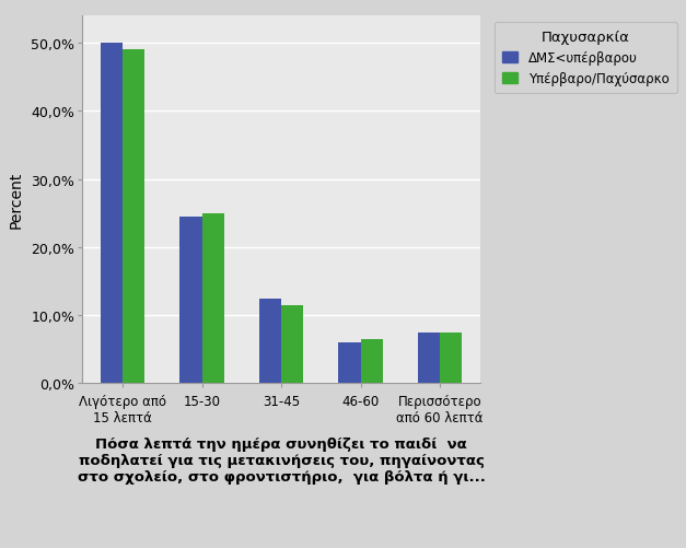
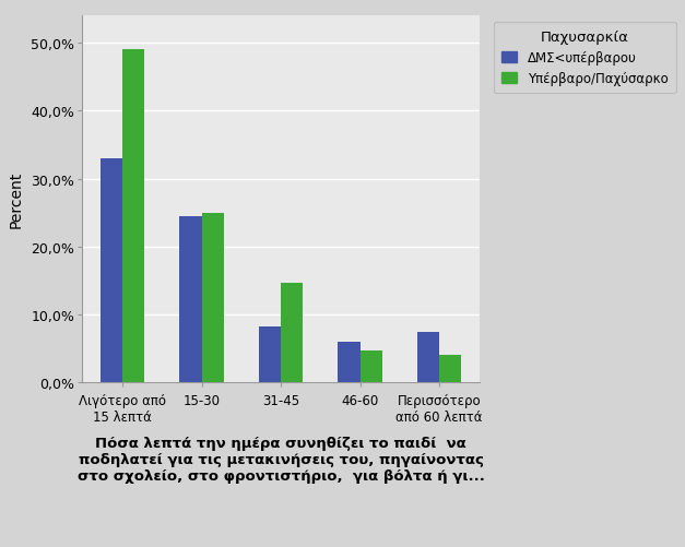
ΔΜΣ<υπέρβαρου/Λιγότερο από 15 λεπτά: 50,0% -> 33,0%
ΔΜΣ<υπέρβαρου/31-45: 12,5% -> 8,2%
Υπέρβαρο/Παχύσαρκο/31-45: 11,5% -> 14,6%
Υπέρβαρο/Παχύσαρκο/46-60: 6,5% -> 4,8%
Υπέρβαρο/Παχύσαρκο/Περισσότερο από 60 λεπτά: 7,5% -> 4,0%
